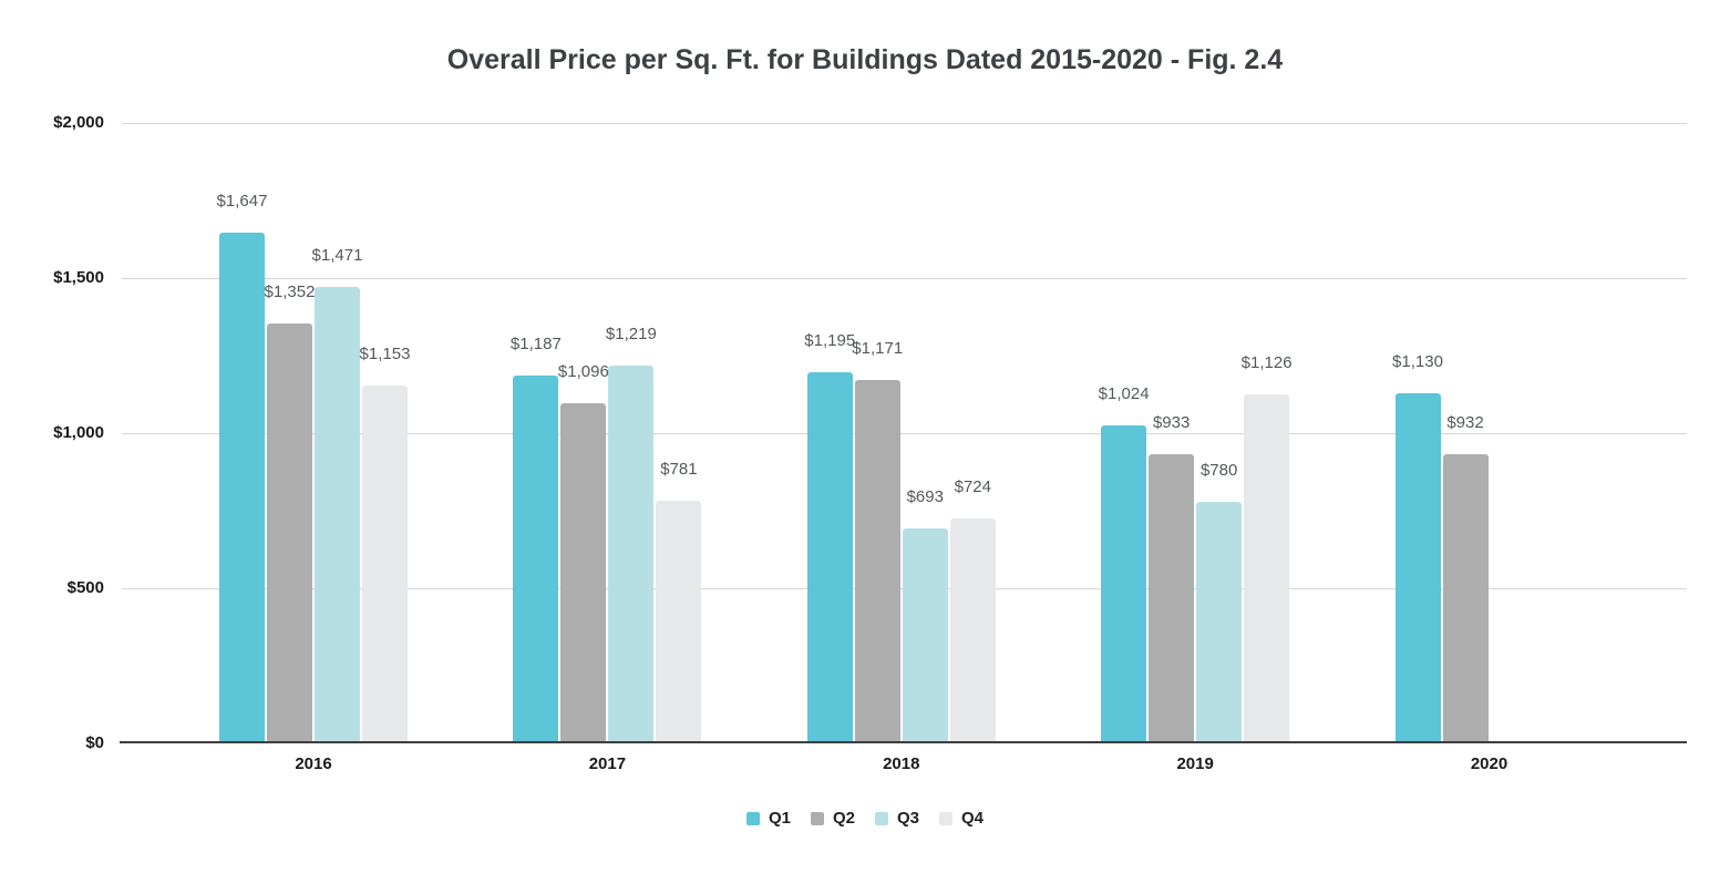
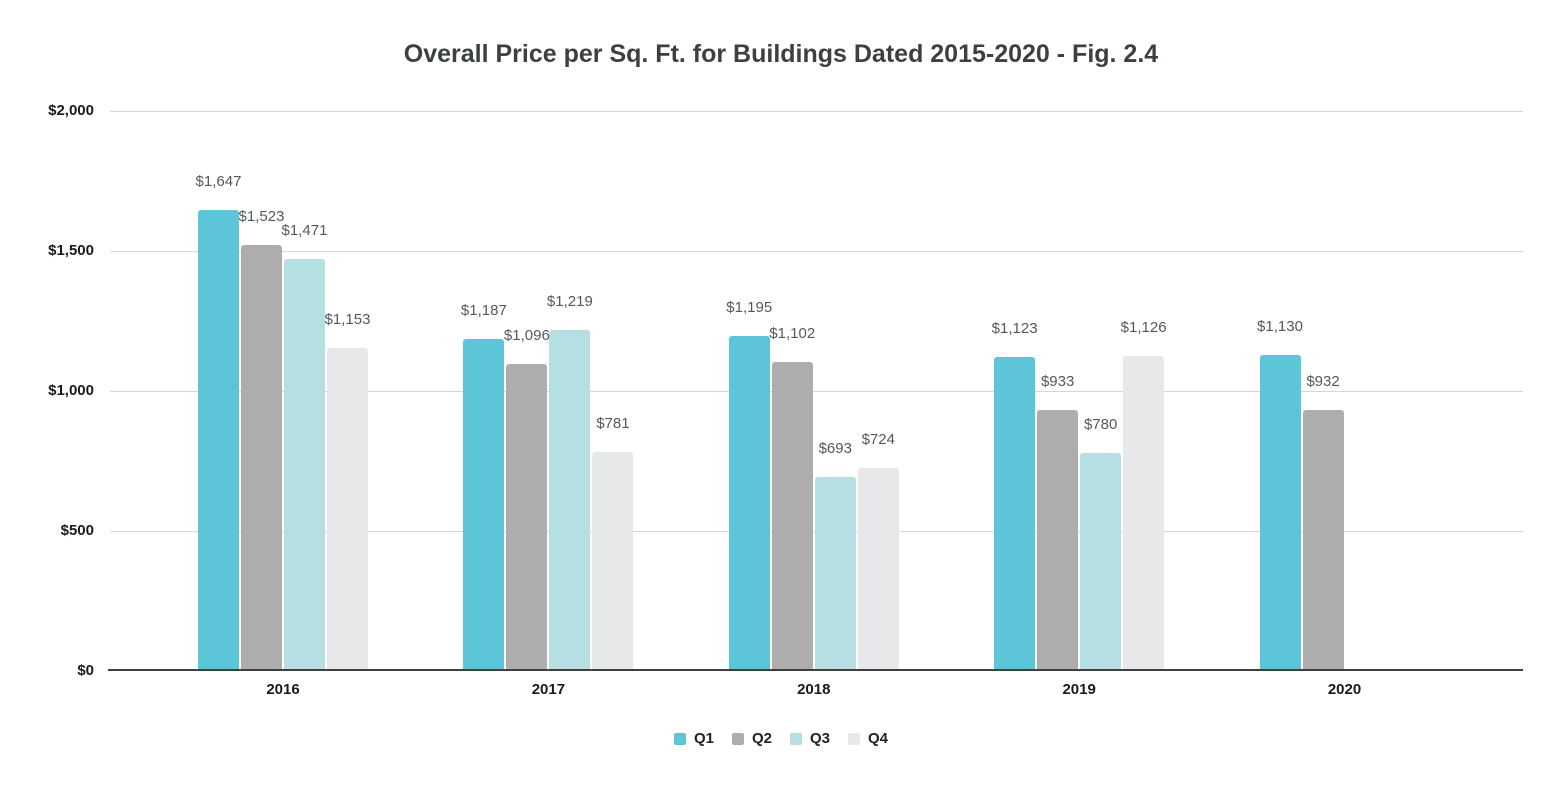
Q2/2016: $1,352 -> $1,523
Q2/2018: $1,171 -> $1,102
Q1/2019: $1,024 -> $1,123
